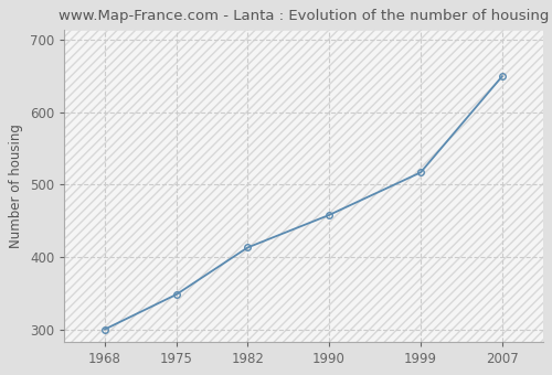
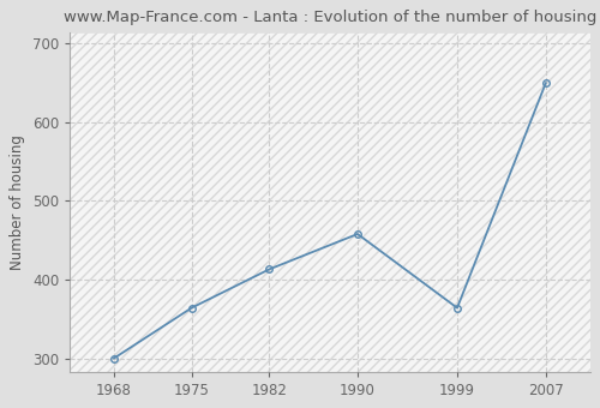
1975: 348 -> 364
1999: 517 -> 364
